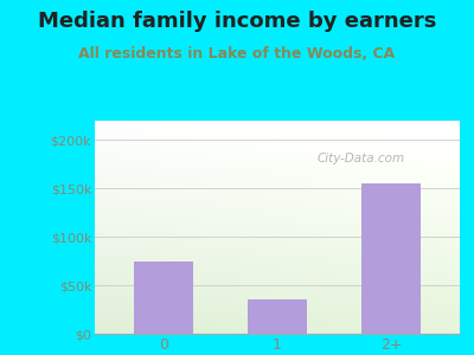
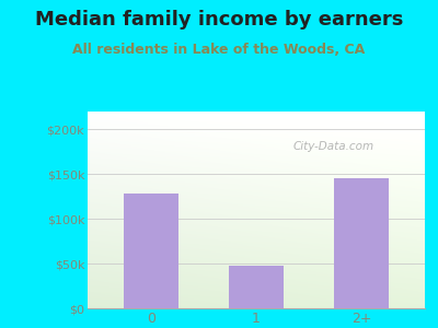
0: $75k -> $128k
1: $35k -> $48k
2+: $155k -> $146k
